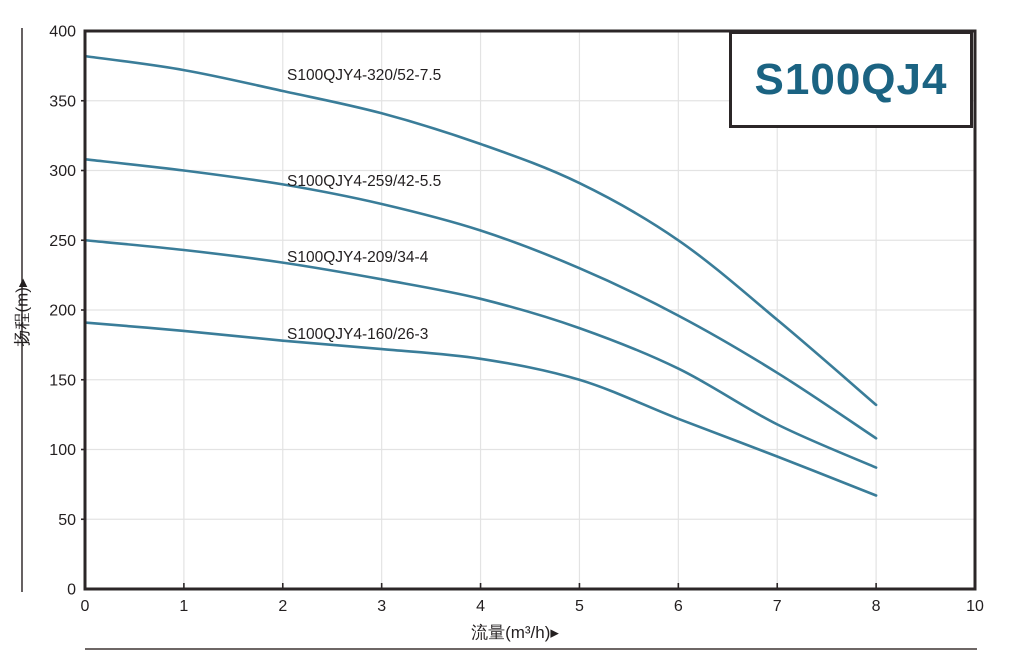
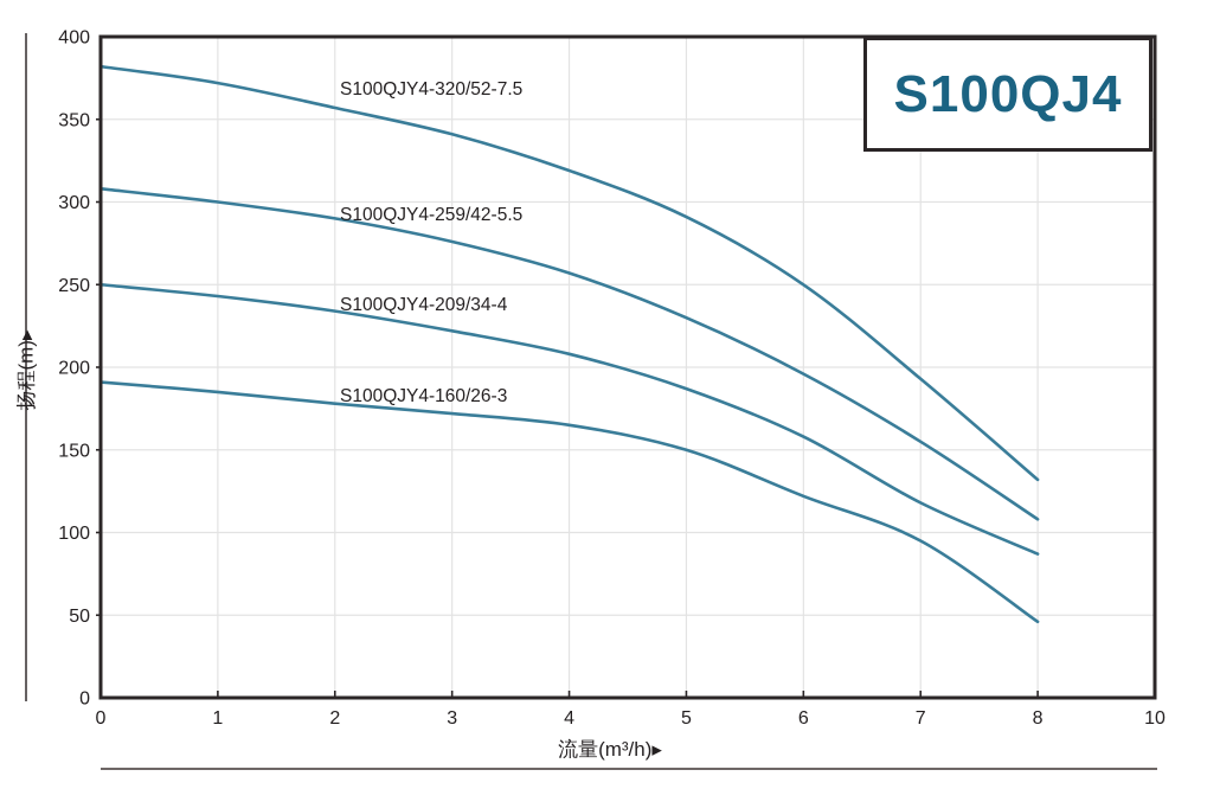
S100QJY4-160/26-3/8: 67 -> 46
